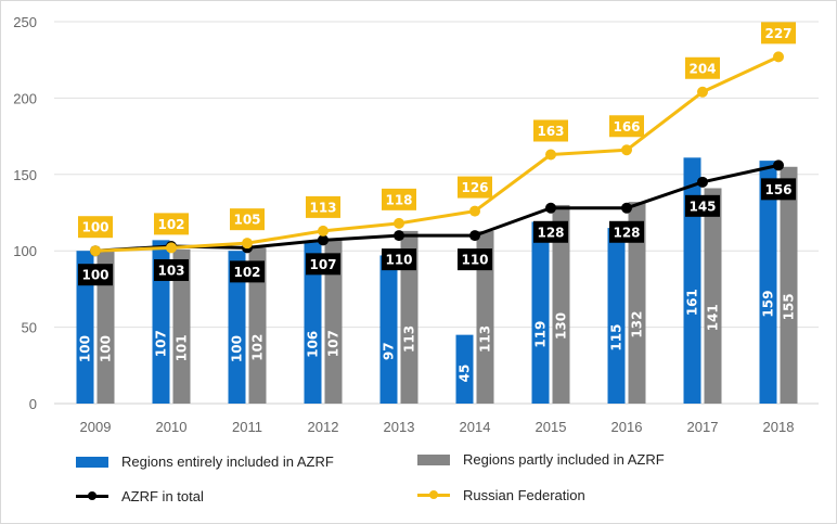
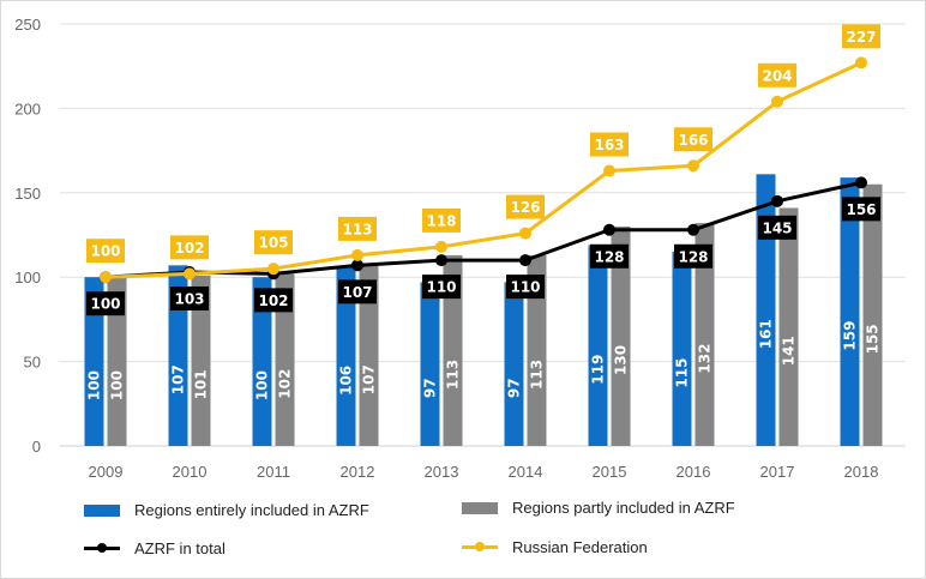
Regions entirely included in AZRF/2014: 45 -> 97
